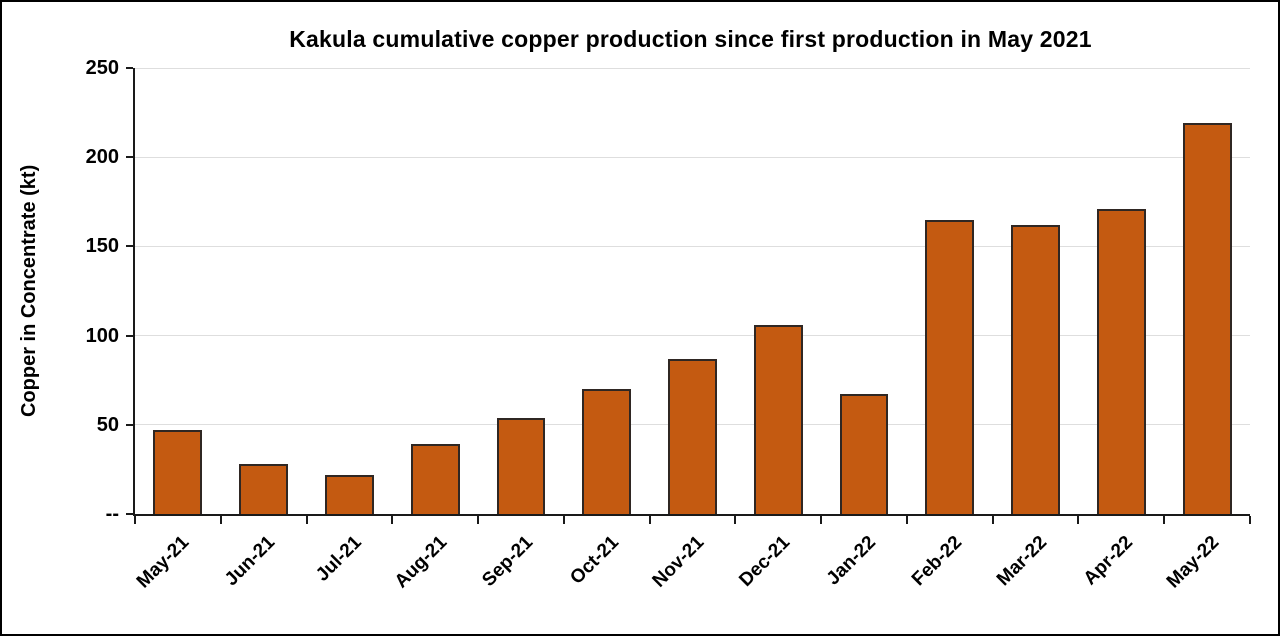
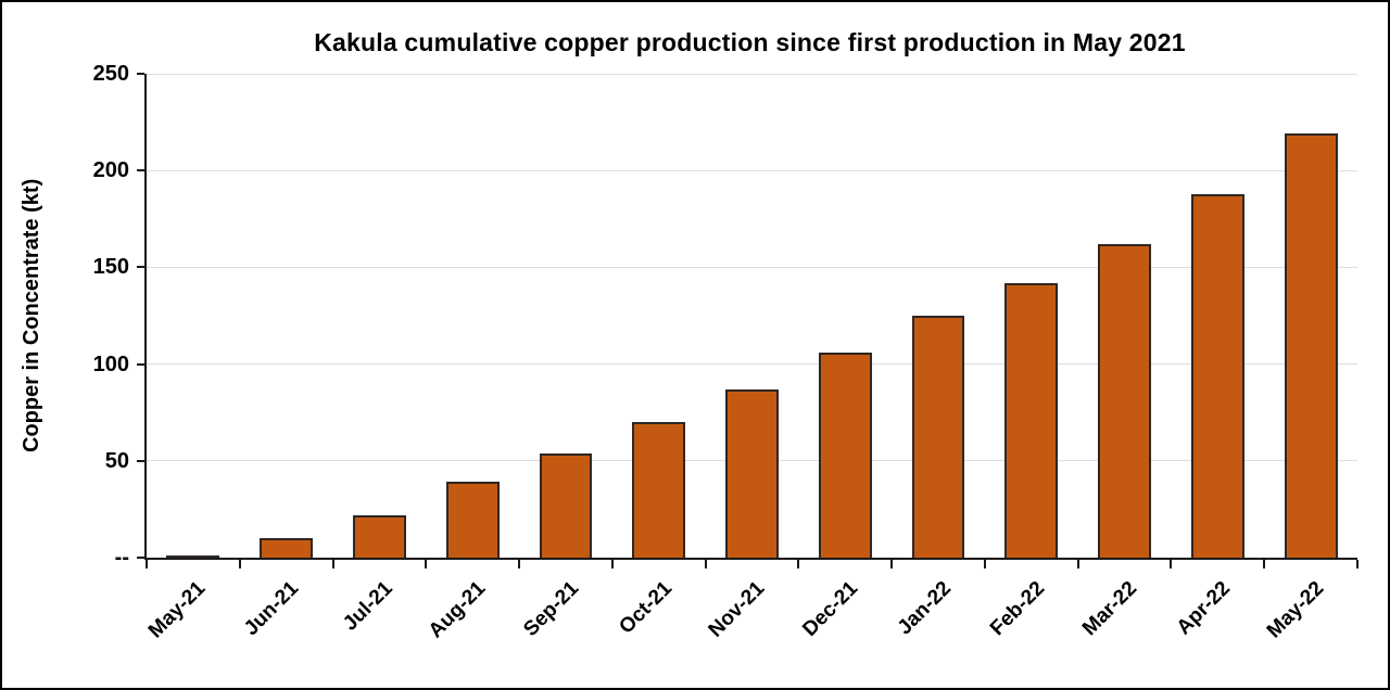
May-21: 47 -> 1
Jun-21: 28 -> 10
Jan-22: 67 -> 125
Feb-22: 165 -> 142
Apr-22: 171 -> 188
